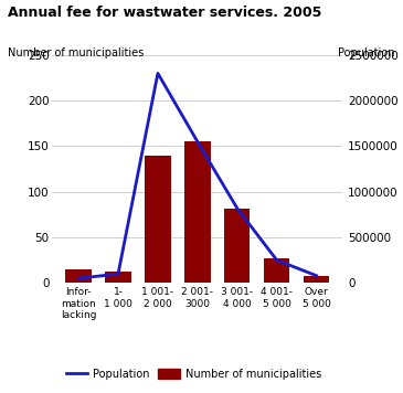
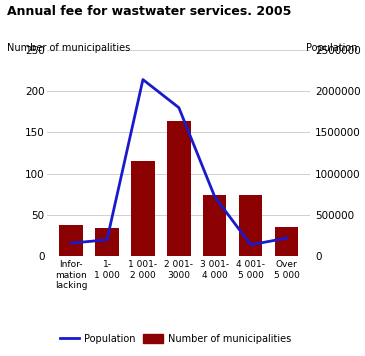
Number of municipalities/Infor- mation lacking: 15 -> 38
Population/Infor- mation lacking: 50000 -> 160000
Number of municipalities/1- 1 000: 13 -> 34
Population/1- 1 000: 100000 -> 200000
Number of municipalities/1 001- 2 000: 140 -> 116
Population/1 001- 2 000: 2300000 -> 2140000
Number of municipalities/2 001- 3000: 155 -> 164
Population/2 001- 3000: 1550000 -> 1800000
Number of municipalities/3 001- 4 000: 82 -> 74
Population/3 001- 4 000: 820000 -> 720000
Number of municipalities/4 001- 5 000: 27 -> 74
Population/4 001- 5 000: 250000 -> 140000
Number of municipalities/Over 5 000: 8 -> 36
Population/Over 5 000: 80000 -> 220000
